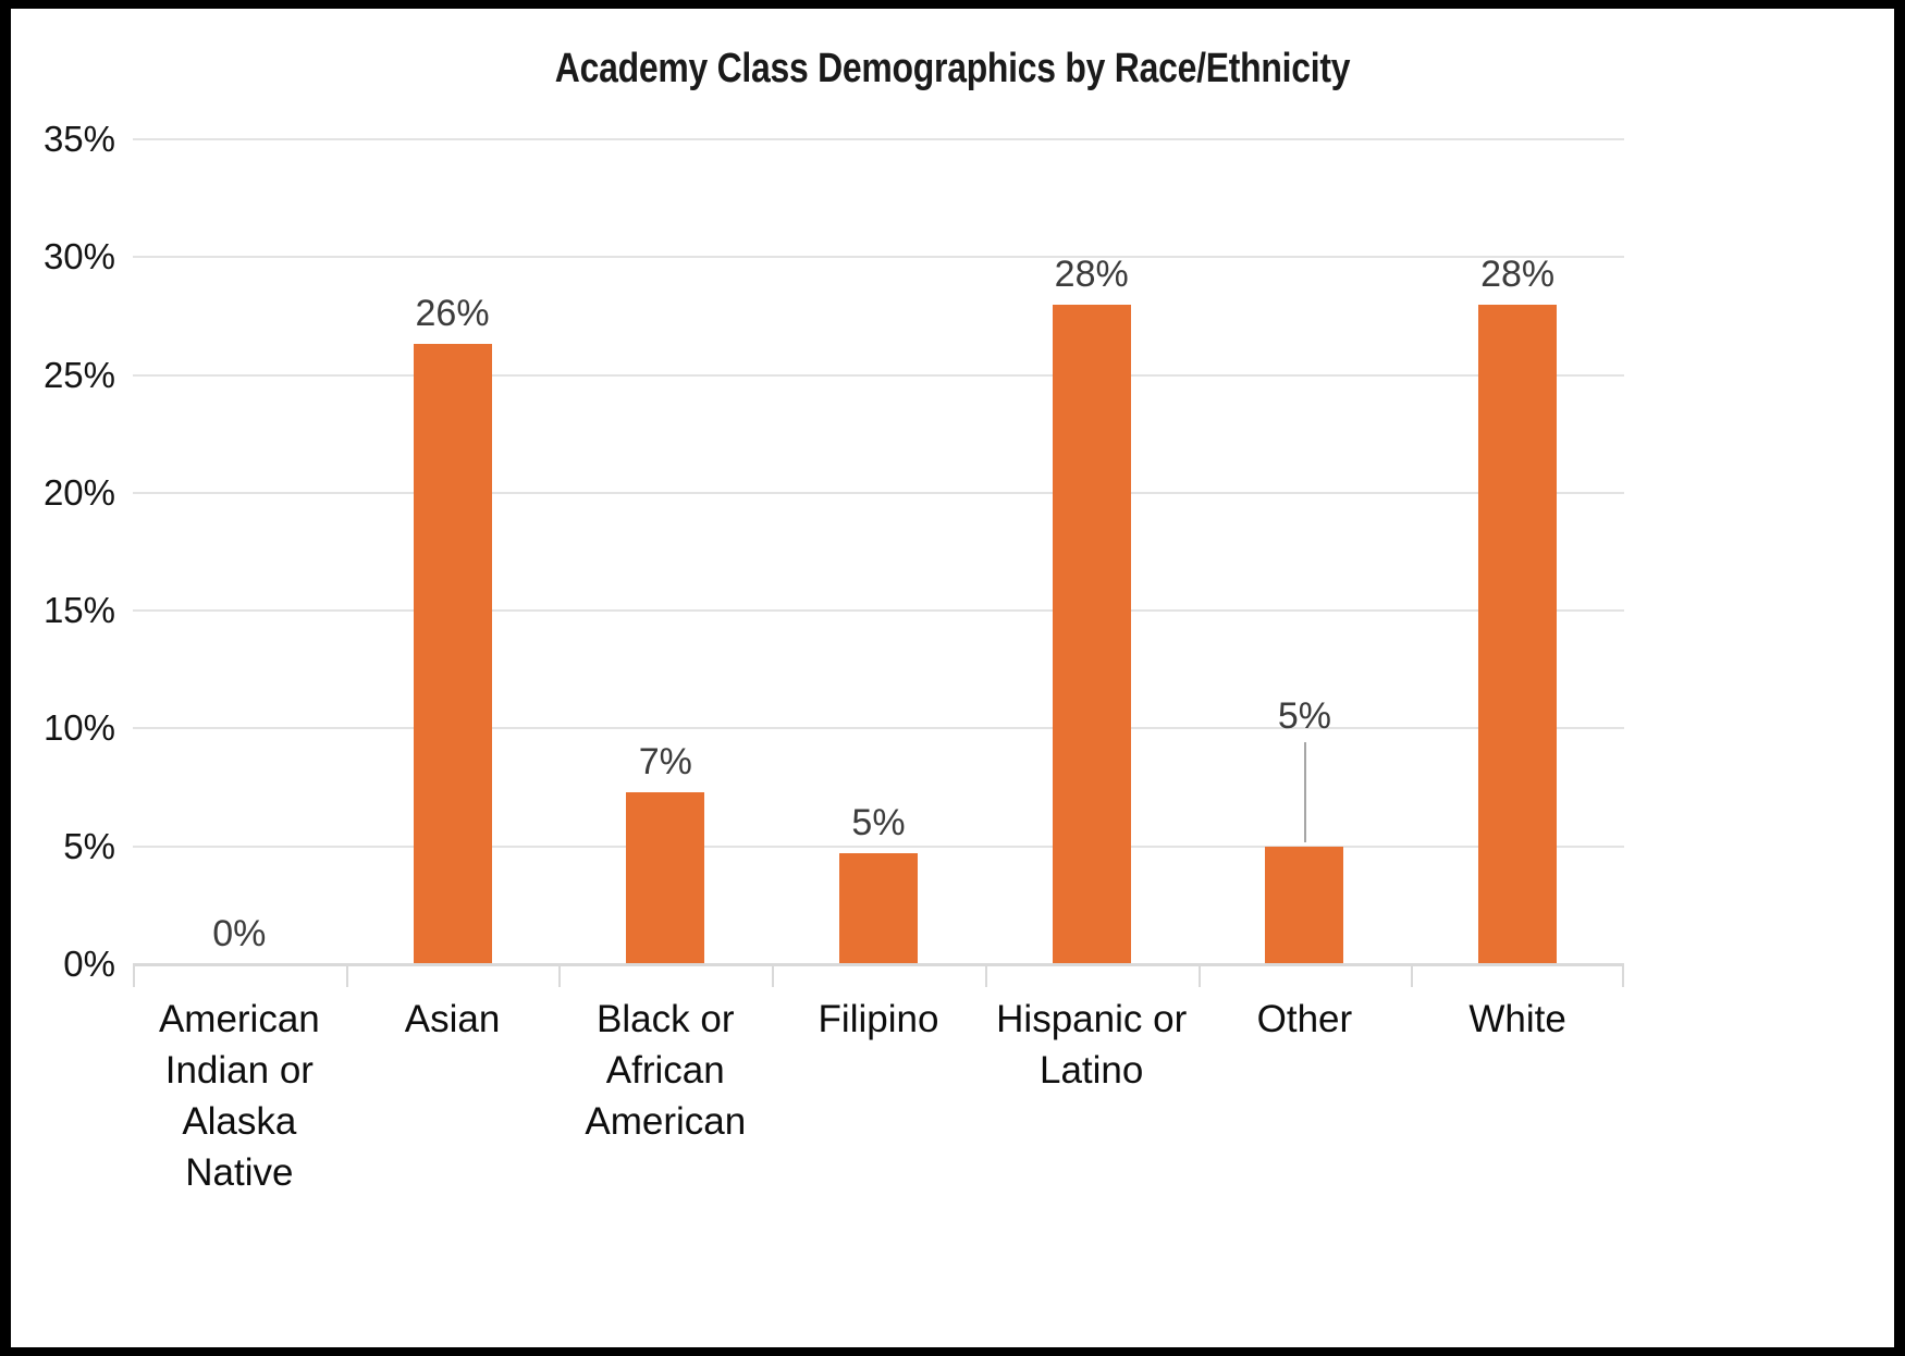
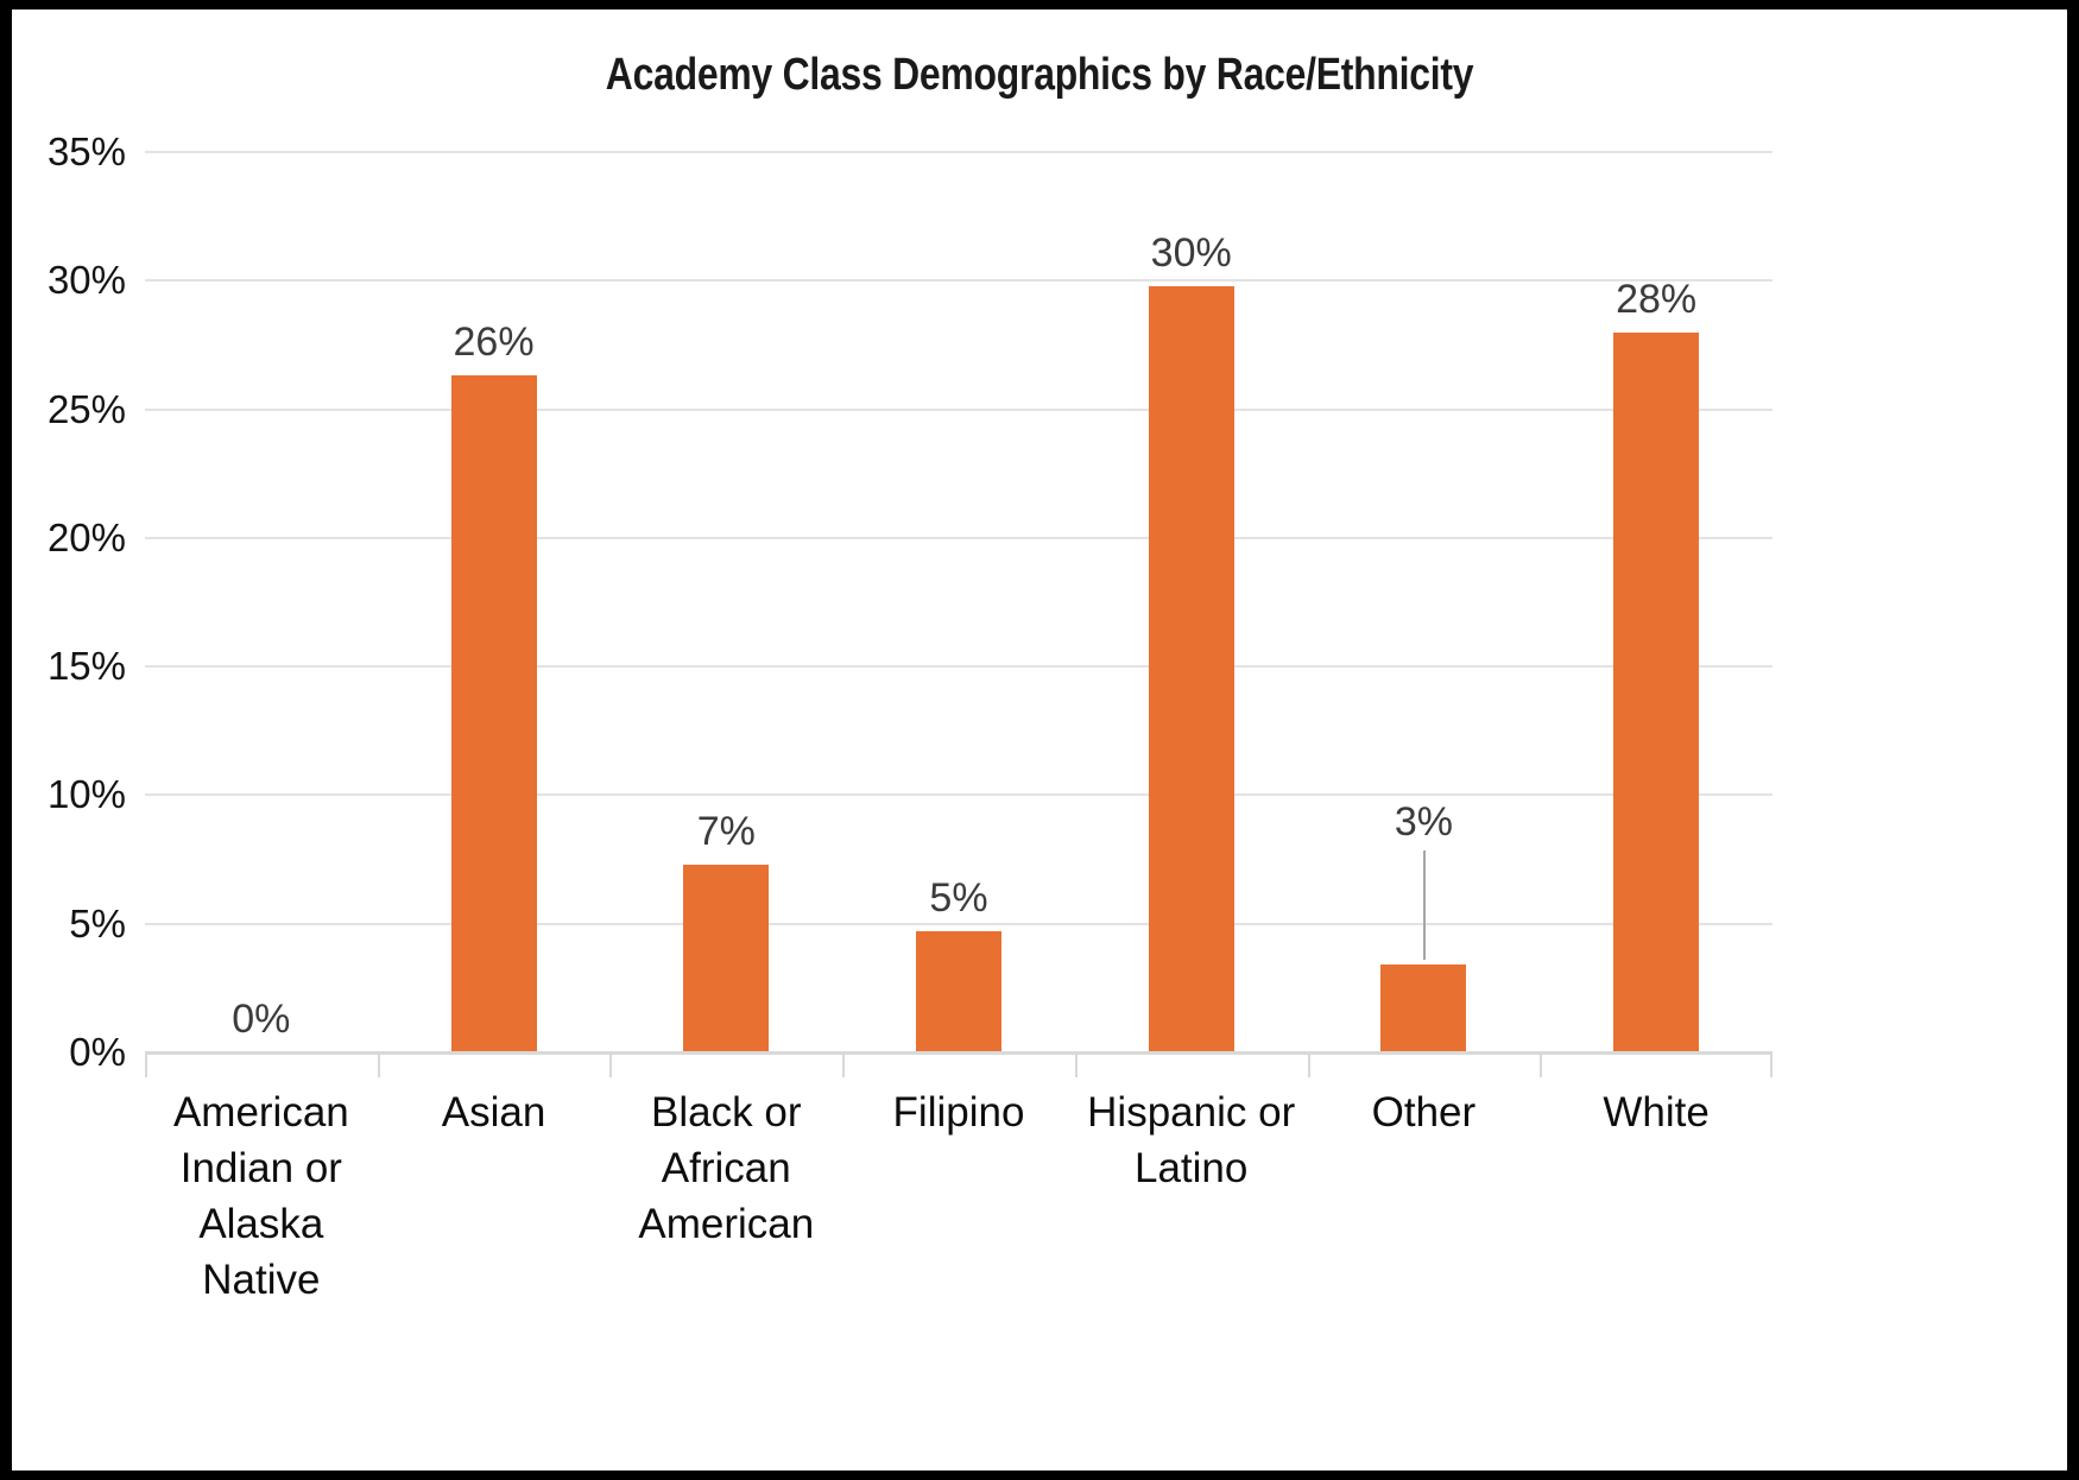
Hispanic or Latino: 28% -> 30%
Other: 5% -> 3%
